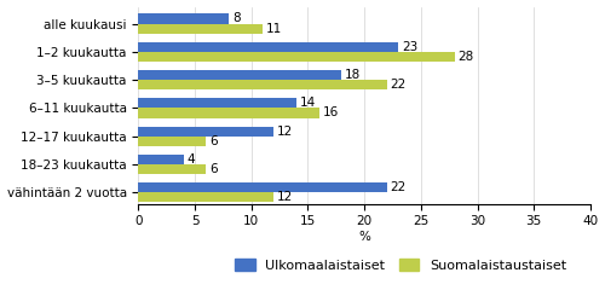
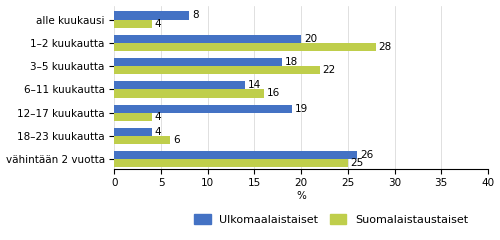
Suomalaistaustaiset/alle kuukausi: 11 -> 4
Ulkomaalaistaiset/1–2 kuukautta: 23 -> 20
Ulkomaalaistaiset/12–17 kuukautta: 12 -> 19
Suomalaistaustaiset/12–17 kuukautta: 6 -> 4
Ulkomaalaistaiset/vähintään 2 vuotta: 22 -> 26
Suomalaistaustaiset/vähintään 2 vuotta: 12 -> 25
